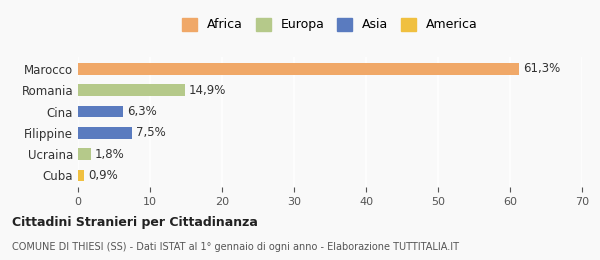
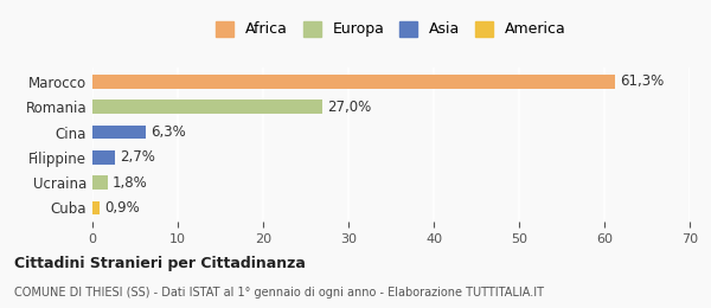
Romania: 14,9% -> 27,0%
Filippine: 7,5% -> 2,7%
